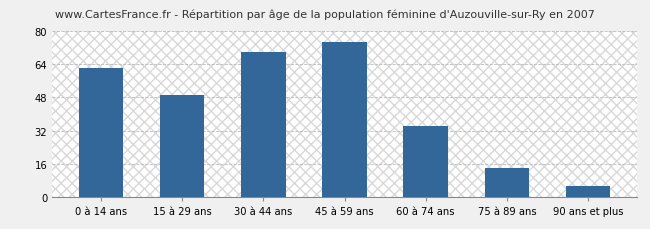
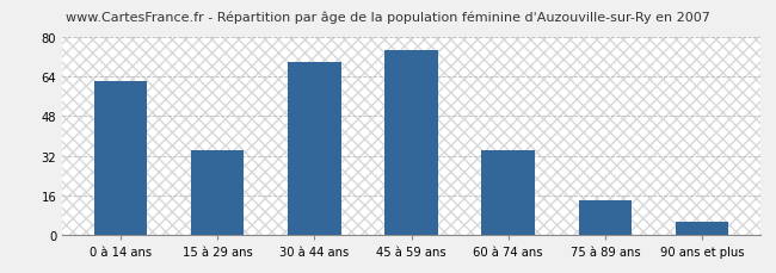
15 à 29 ans: 49 -> 34
